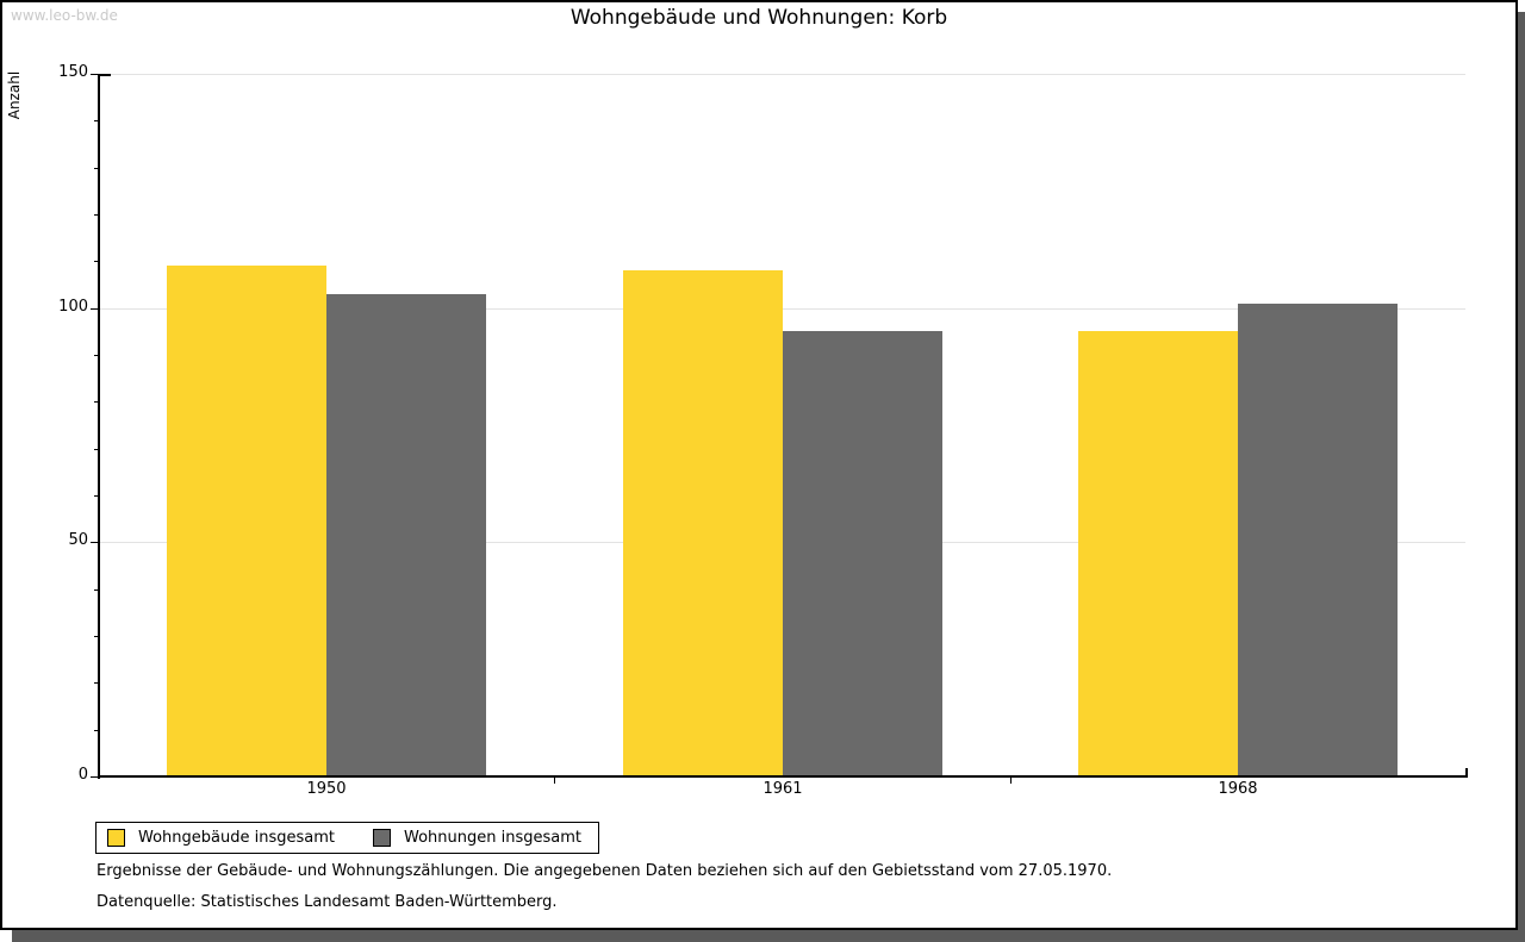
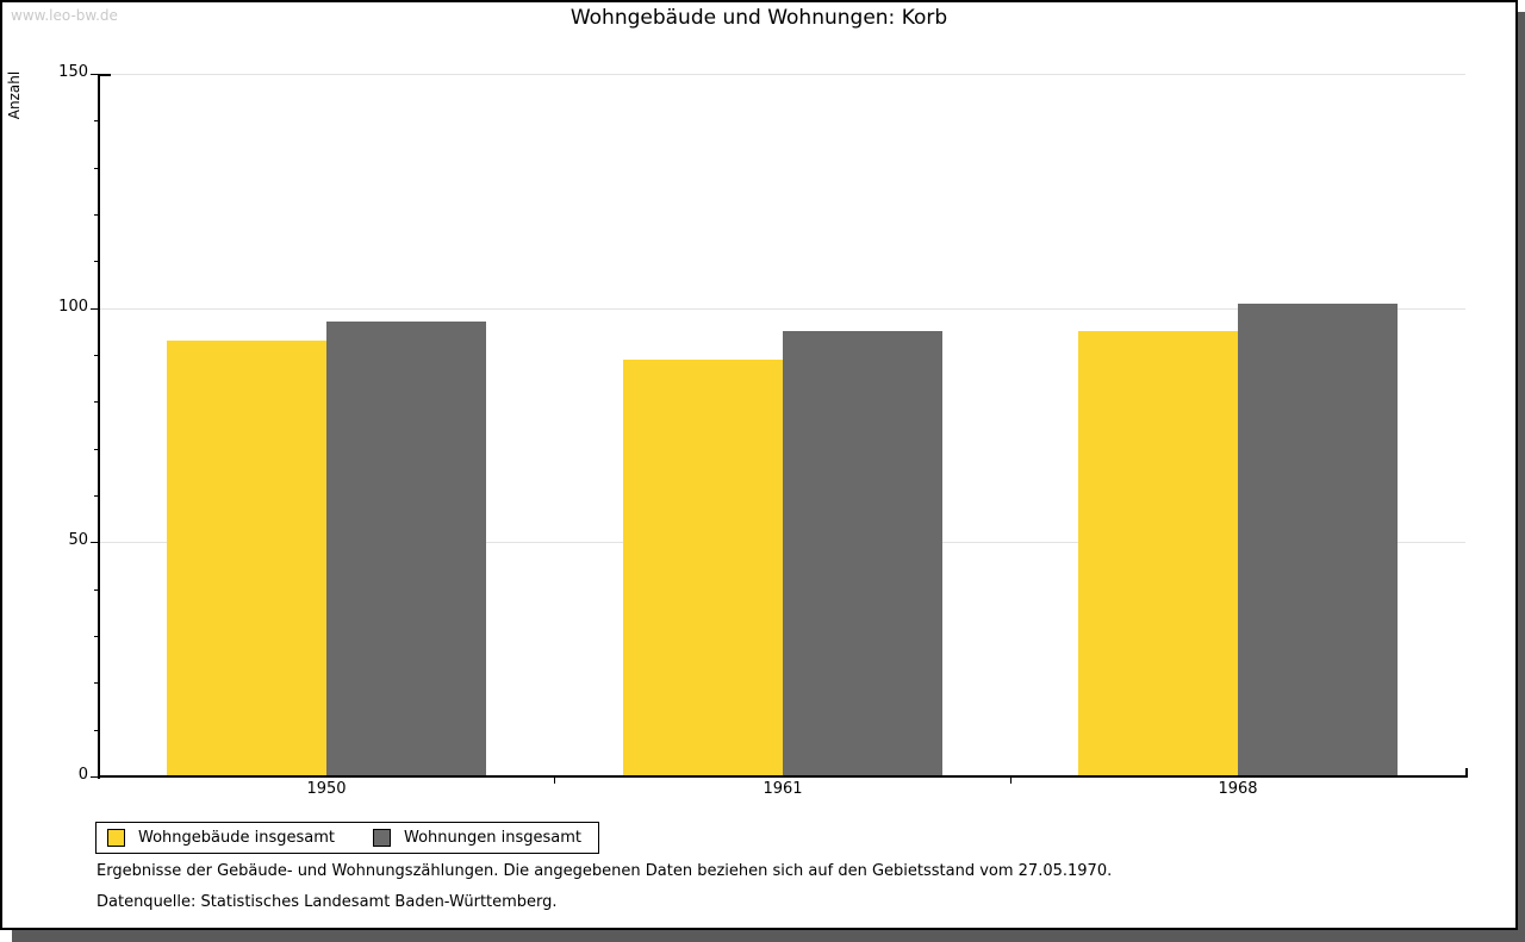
Wohngebäude insgesamt/1950: 109 -> 93
Wohnungen insgesamt/1950: 103 -> 97
Wohngebäude insgesamt/1961: 108 -> 89
